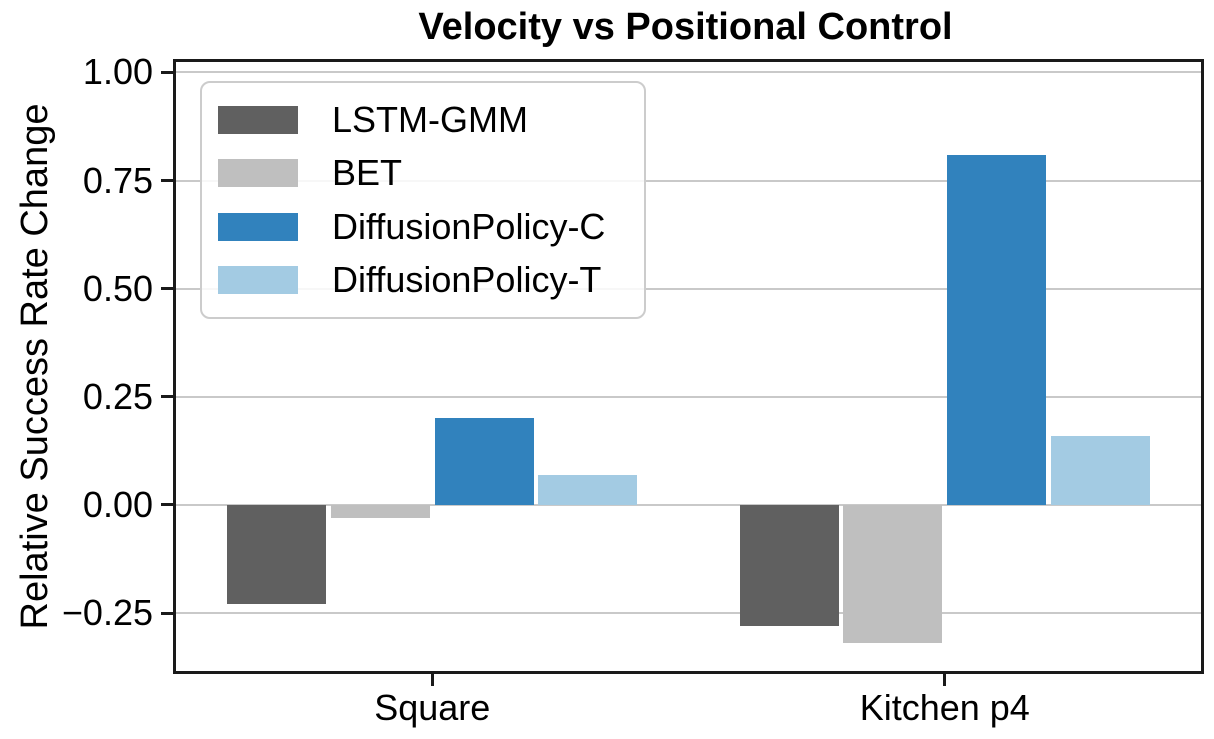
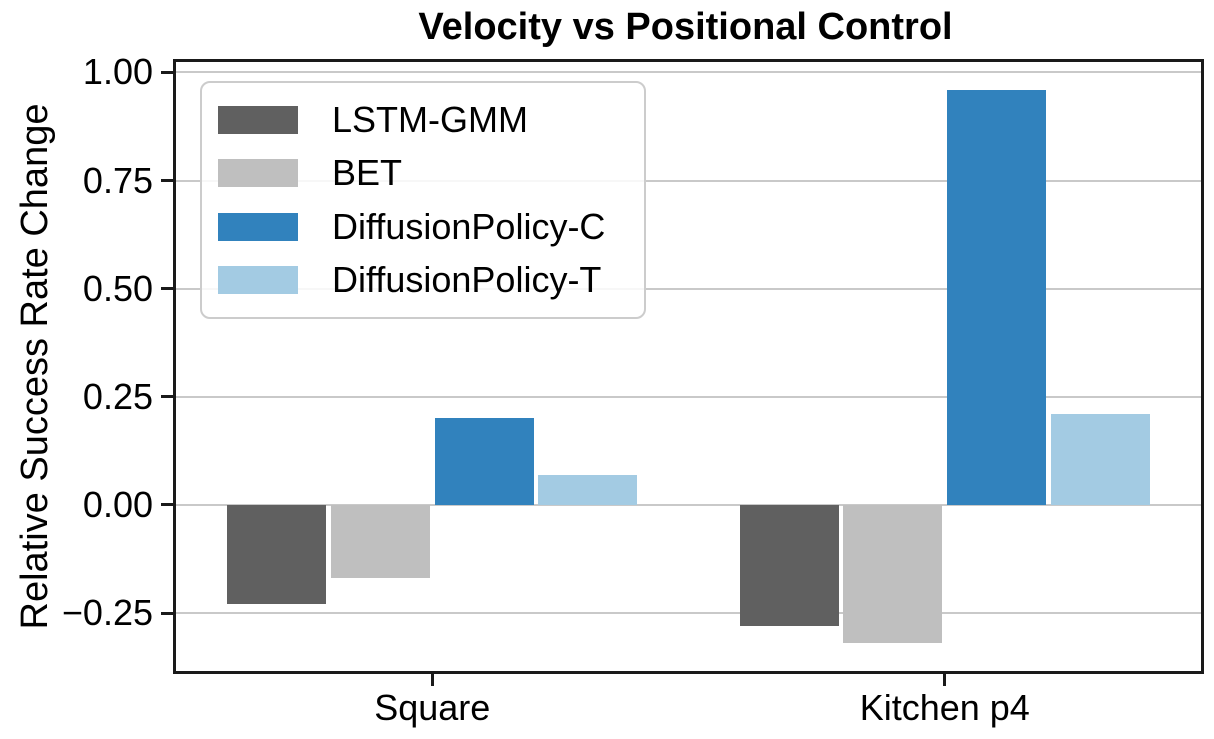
BET/Square: -0.03 -> -0.17
DiffusionPolicy-C/Kitchen p4: 0.81 -> 0.96
DiffusionPolicy-T/Kitchen p4: 0.16 -> 0.21
